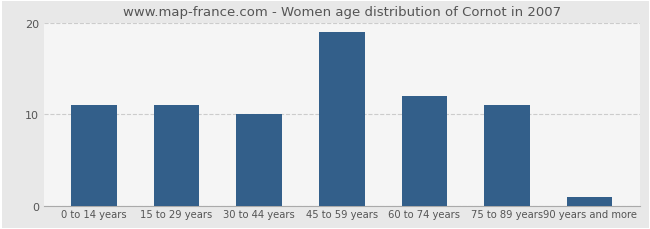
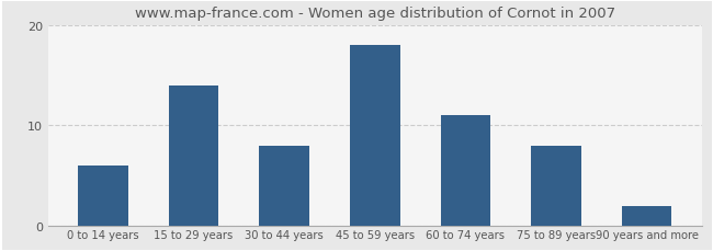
0 to 14 years: 11 -> 6
15 to 29 years: 11 -> 14
30 to 44 years: 10 -> 8
45 to 59 years: 19 -> 18
60 to 74 years: 12 -> 11
75 to 89 years: 11 -> 8
90 years and more: 1 -> 2
